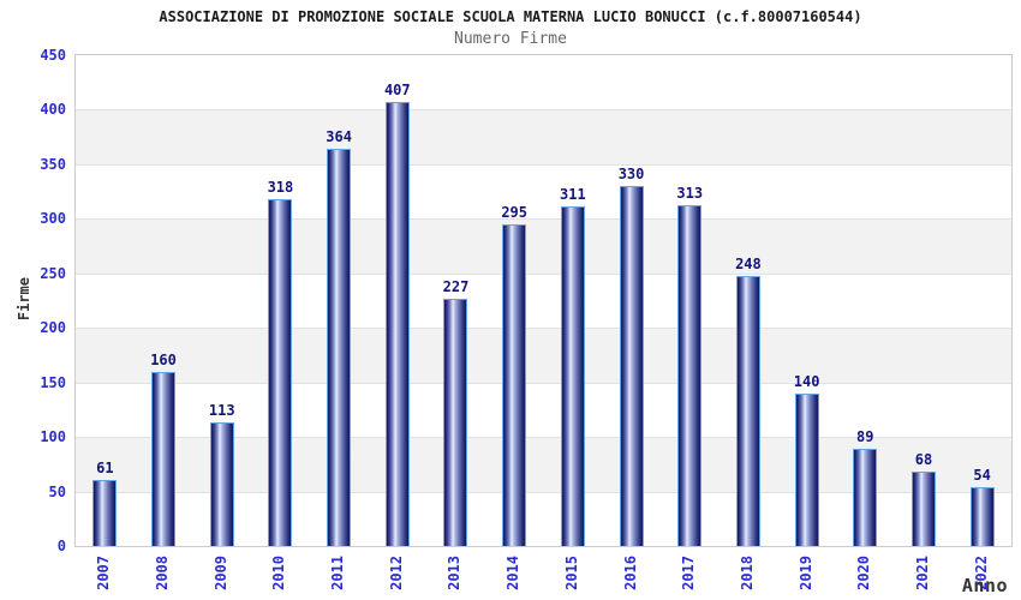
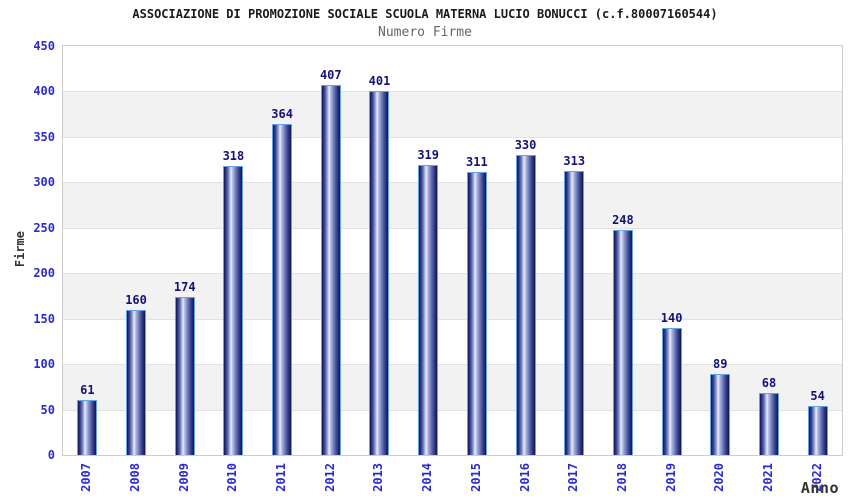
2009: 113 -> 174
2013: 227 -> 401
2014: 295 -> 319
